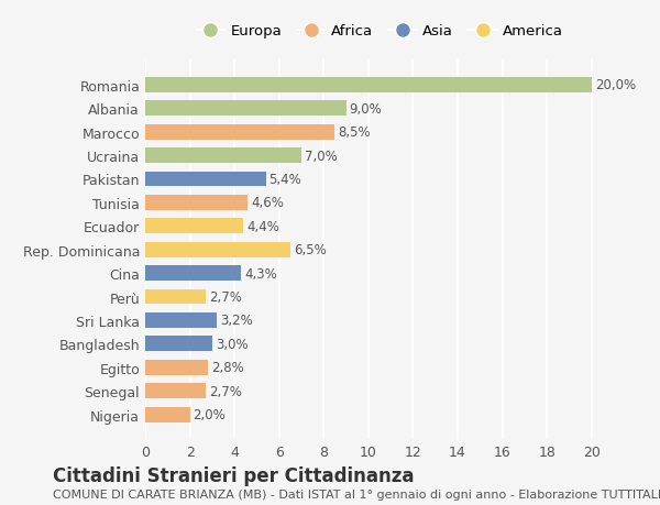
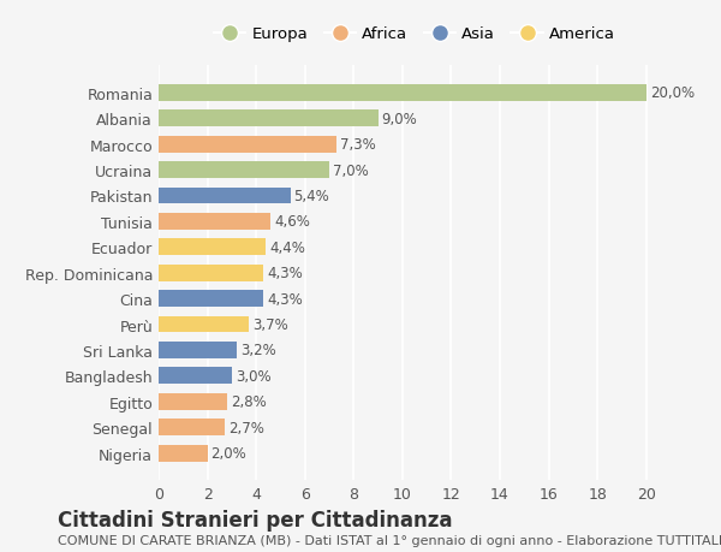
Marocco: 8,5% -> 7,3%
Rep. Dominicana: 6,5% -> 4,3%
Perù: 2,7% -> 3,7%
